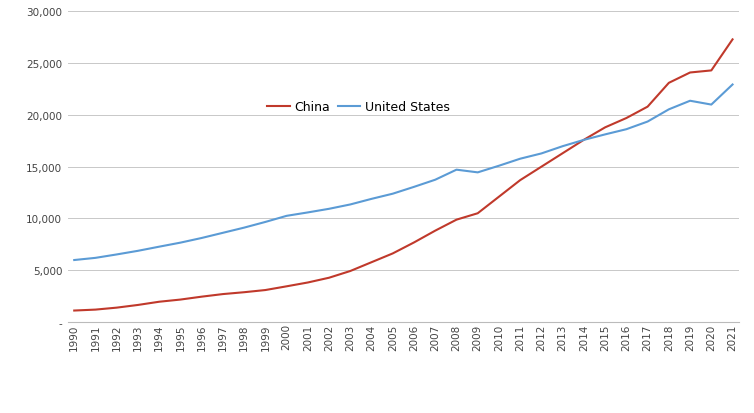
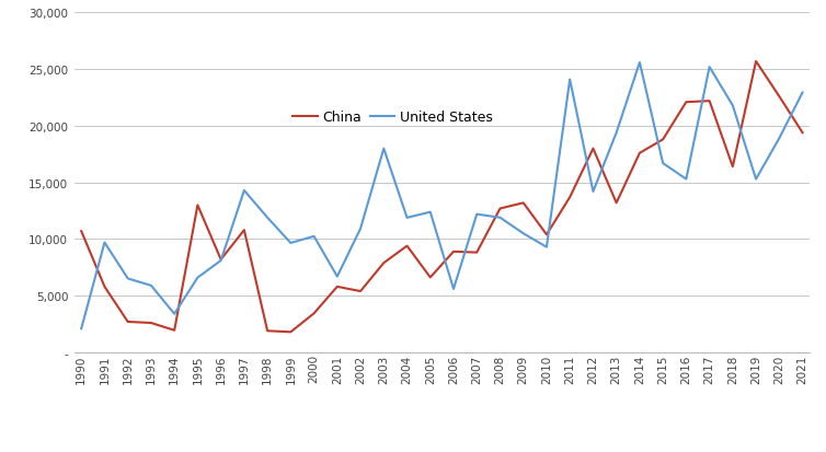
China/1990: 1,100 -> 10,700
United States/1990: 6,000 -> 2,100
China/1991: 1,200 -> 5,800
United States/1991: 6,200 -> 9,700
China/1992: 1,400 -> 2,700
China/1993: 1,600 -> 2,600
United States/1993: 6,900 -> 5,900
United States/1994: 7,300 -> 3,400
China/1995: 2,200 -> 13,000
United States/1995: 7,700 -> 6,600
China/1996: 2,400 -> 8,200
China/1997: 2,700 -> 10,800
United States/1997: 8,600 -> 14,300
China/1998: 2,900 -> 1,900
United States/1998: 9,100 -> 11,900
China/1999: 3,100 -> 1,800
China/2001: 3,800 -> 5,800
United States/2001: 10,600 -> 6,700
China/2002: 4,300 -> 5,400
China/2003: 4,900 -> 7,900
United States/2003: 11,400 -> 18,000
China/2004: 5,800 -> 9,400
China/2006: 7,700 -> 8,900
United States/2006: 13,000 -> 5,600
United States/2007: 13,700 -> 12,200
China/2008: 9,900 -> 12,700
United States/2008: 14,700 -> 11,900
China/2009: 10,500 -> 13,200
United States/2009: 14,400 -> 10,500
China/2010: 12,100 -> 10,400
United States/2010: 15,100 -> 9,300
United States/2011: 15,800 -> 24,100
China/2012: 15,000 -> 18,000
United States/2012: 16,300 -> 14,200
China/2013: 16,300 -> 13,200
United States/2013: 17,000 -> 19,400
United States/2014: 17,600 -> 25,600
United States/2015: 18,100 -> 16,700
China/2016: 19,700 -> 22,100
United States/2016: 18,600 -> 15,300
China/2017: 20,800 -> 22,200
United States/2017: 19,400 -> 25,200
China/2018: 23,100 -> 16,400
United States/2018: 20,500 -> 21,800
China/2019: 24,100 -> 25,700
United States/2019: 21,400 -> 15,300
China/2020: 24,300 -> 22,600
United States/2020: 21,000 -> 18,900
China/2021: 27,300 -> 19,400
